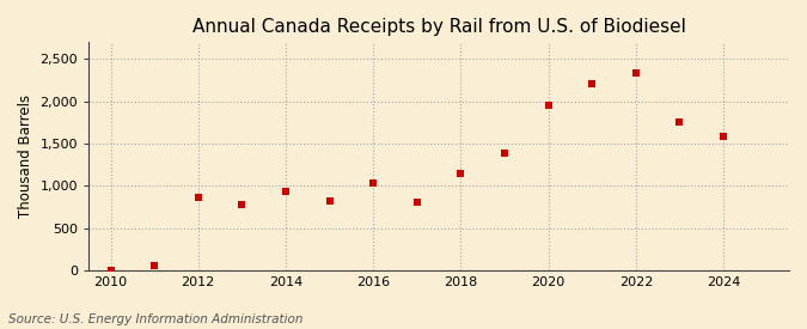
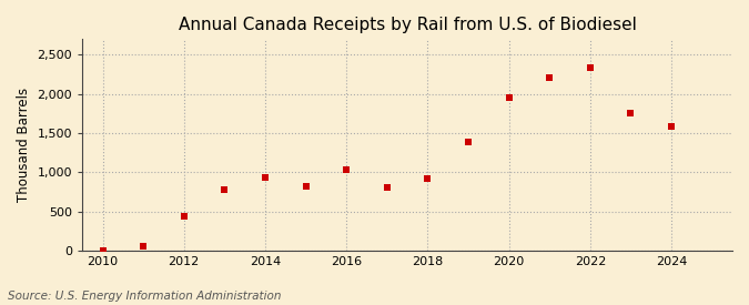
2012: 860 -> 440
2018: 1,150 -> 920
